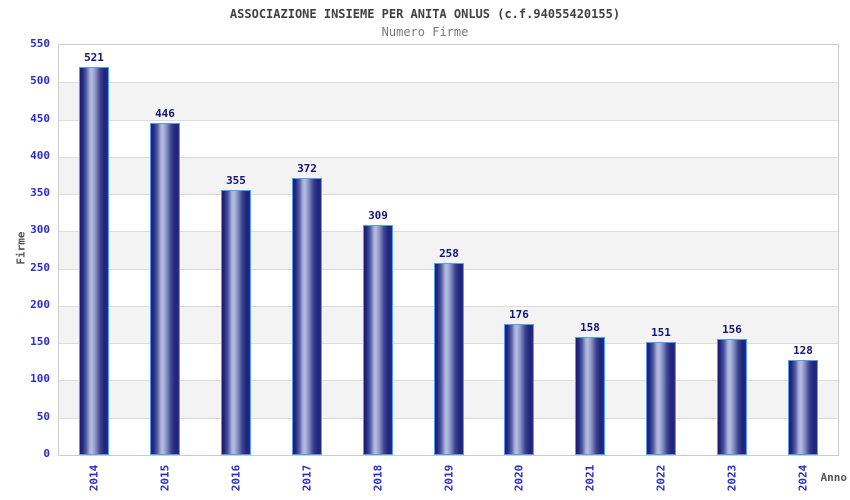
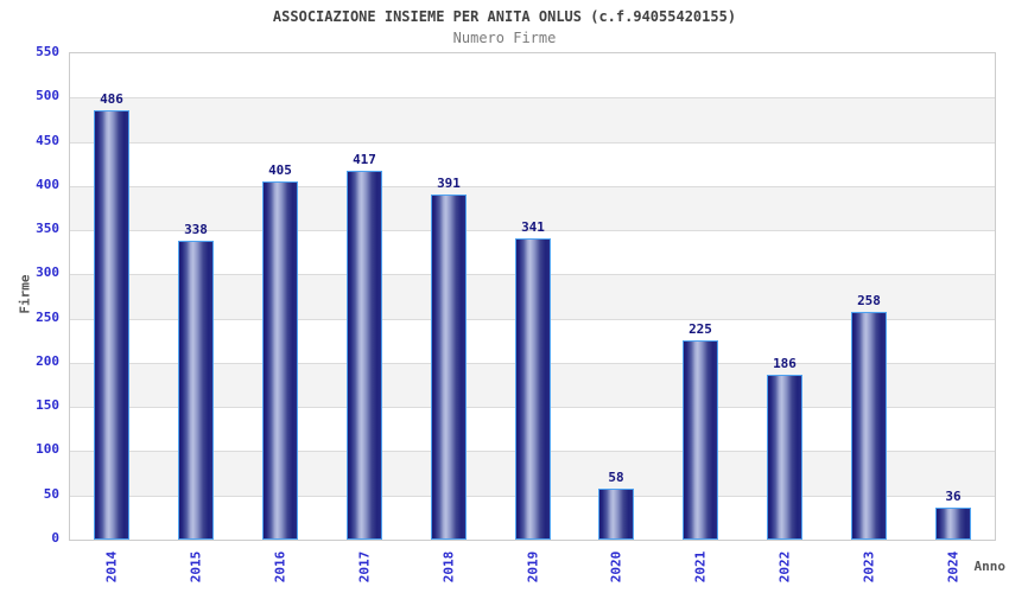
2014: 521 -> 486
2015: 446 -> 338
2016: 355 -> 405
2017: 372 -> 417
2018: 309 -> 391
2019: 258 -> 341
2020: 176 -> 58
2021: 158 -> 225
2022: 151 -> 186
2023: 156 -> 258
2024: 128 -> 36
